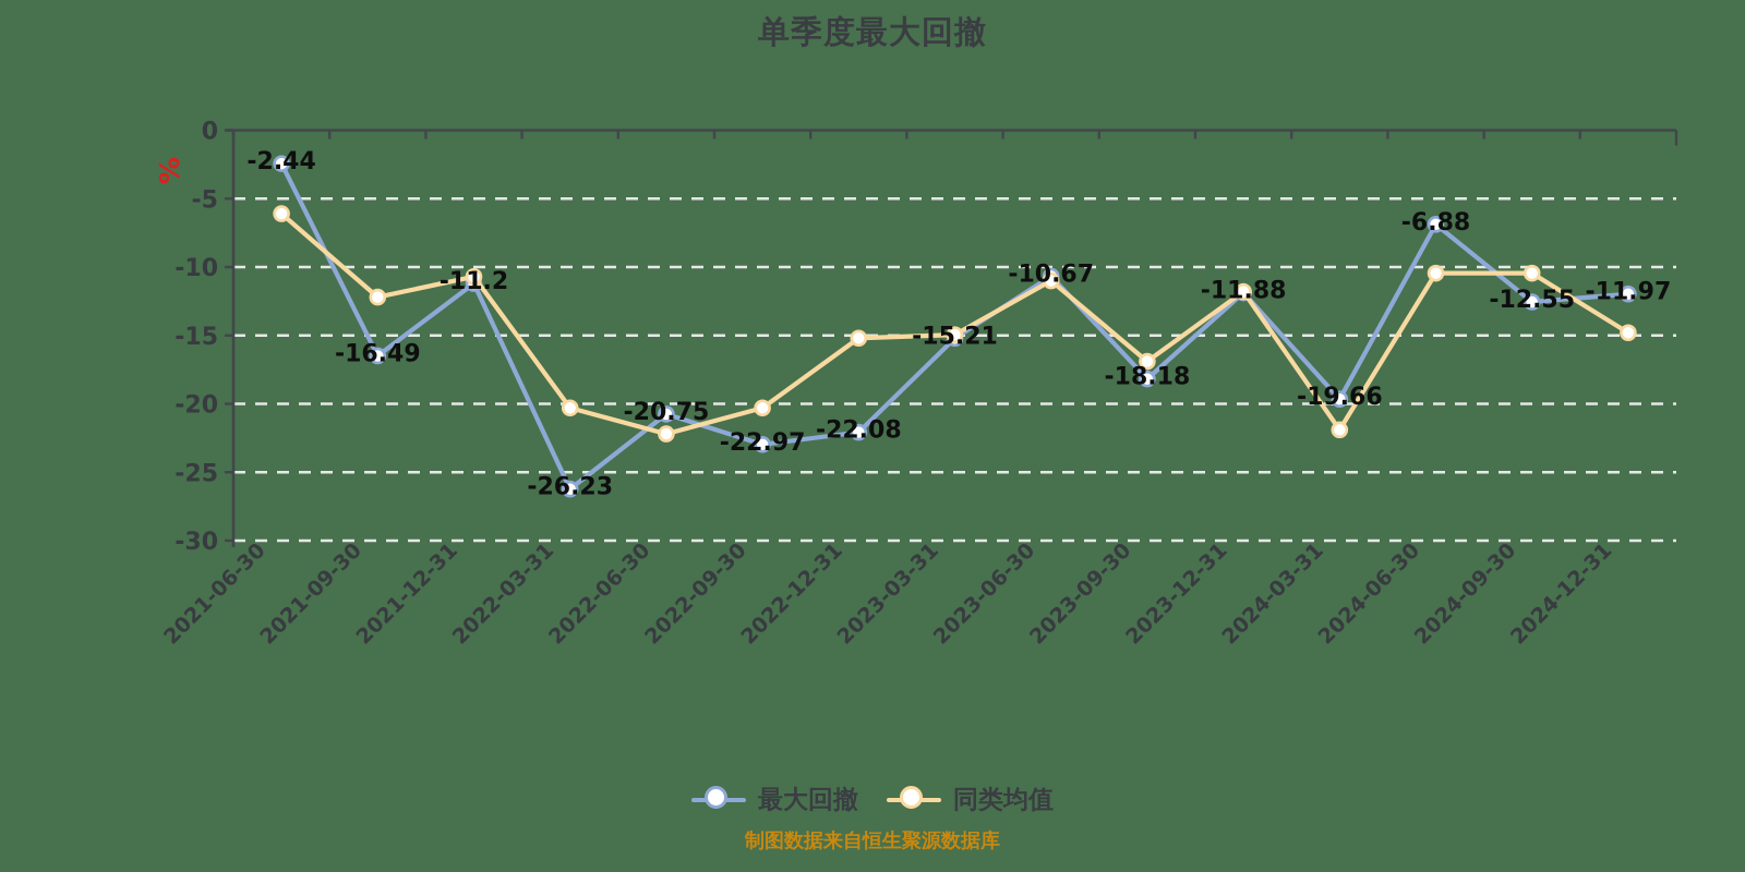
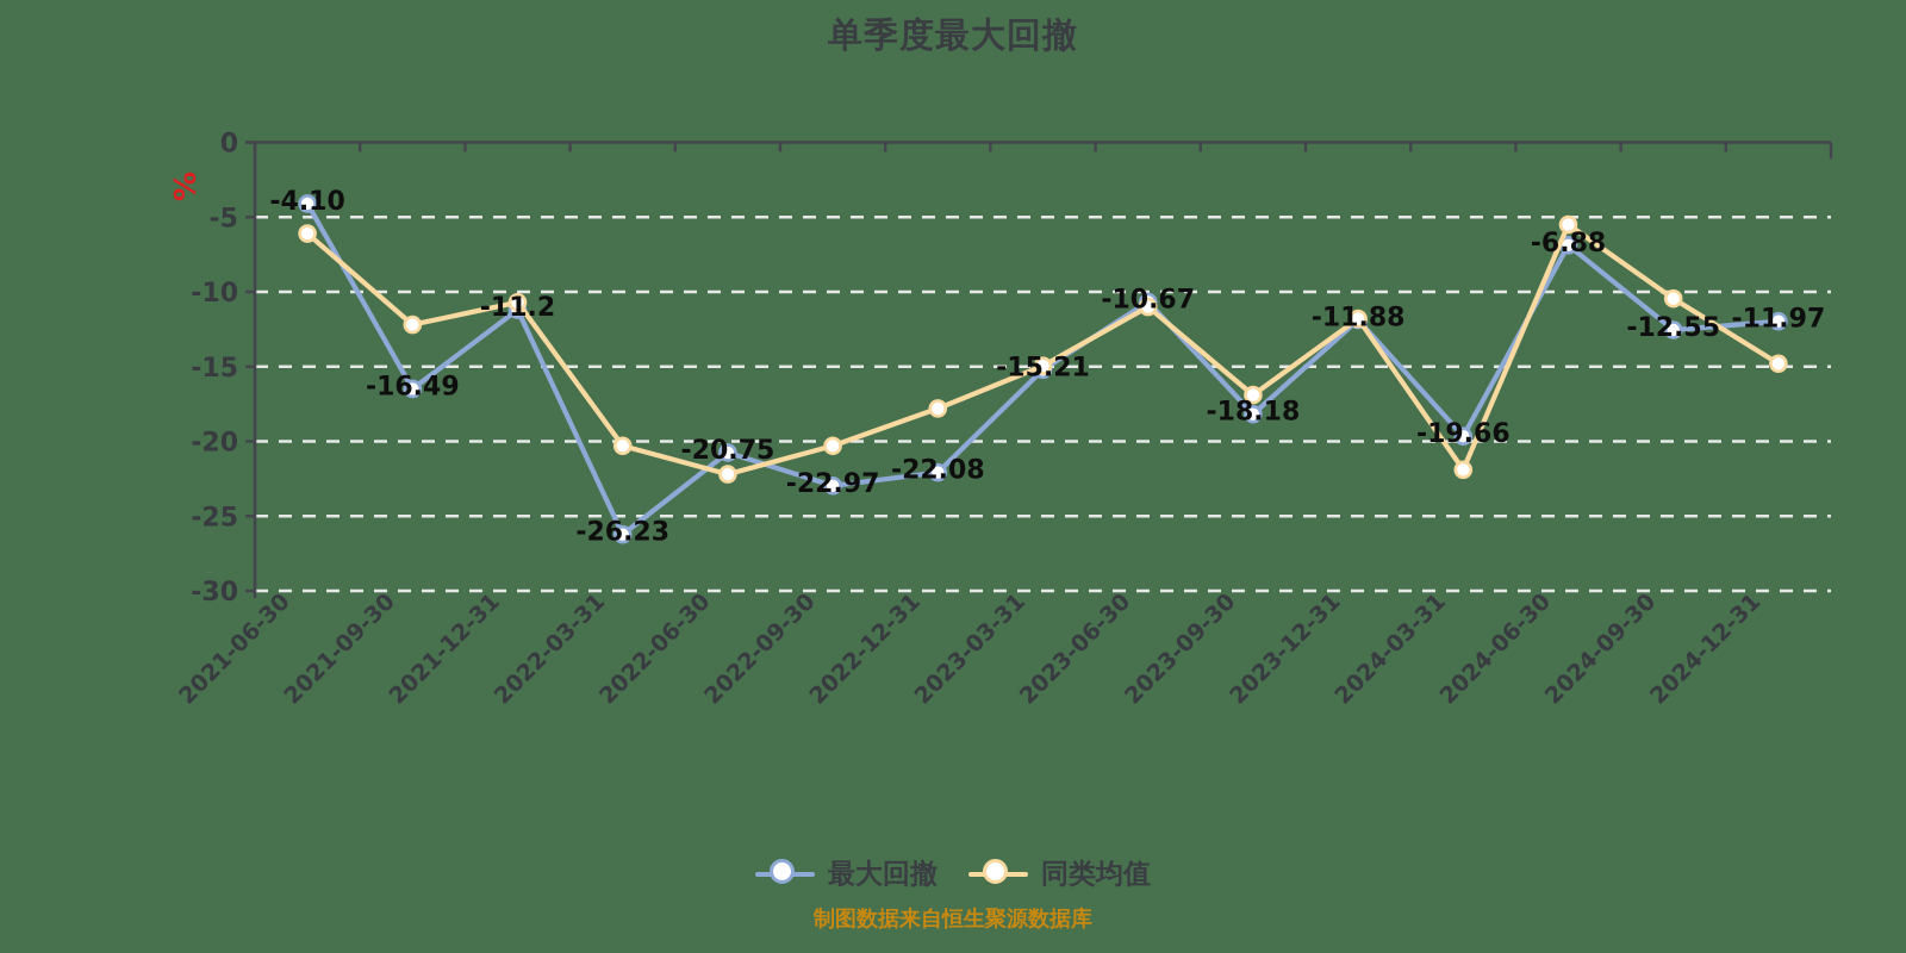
最大回撤/2021-06-30: -2.44 -> -4.10
同类均值/2022-12-31: -15.2 -> -17.8
同类均值/2024-06-30: -10.4 -> -5.5
